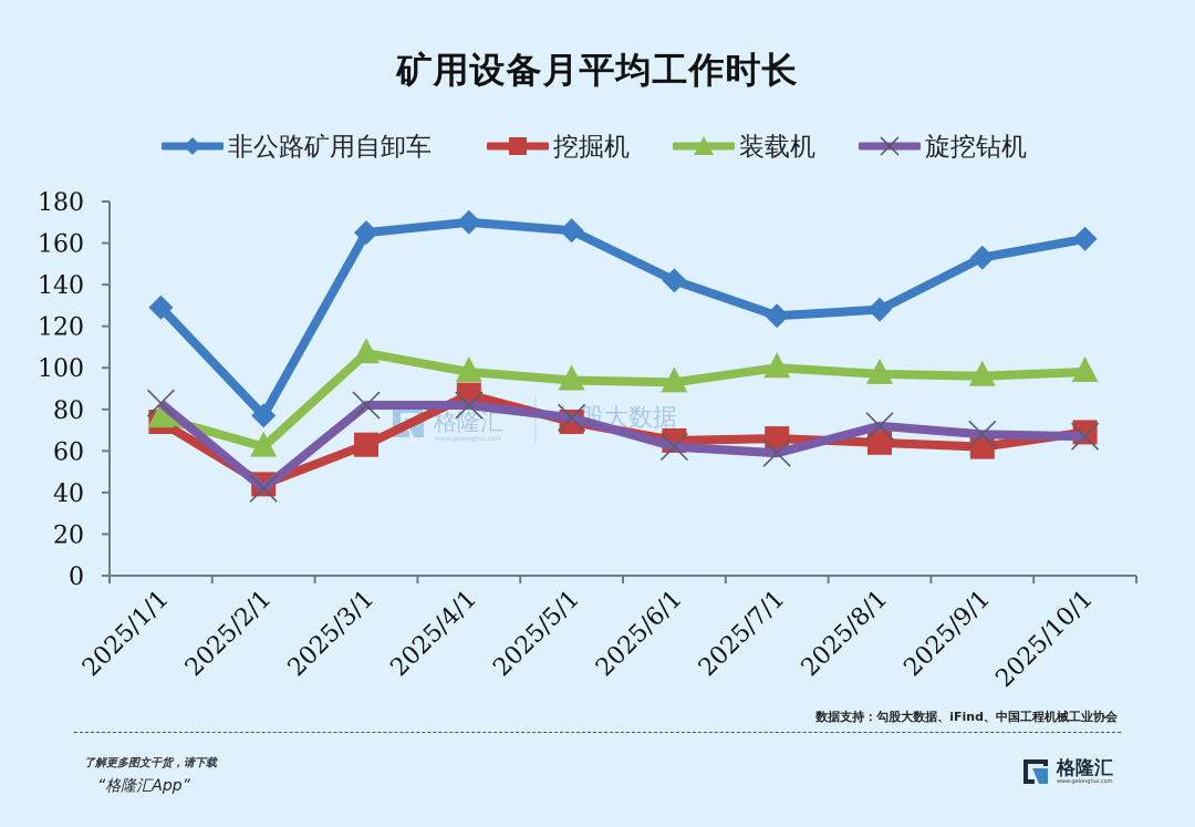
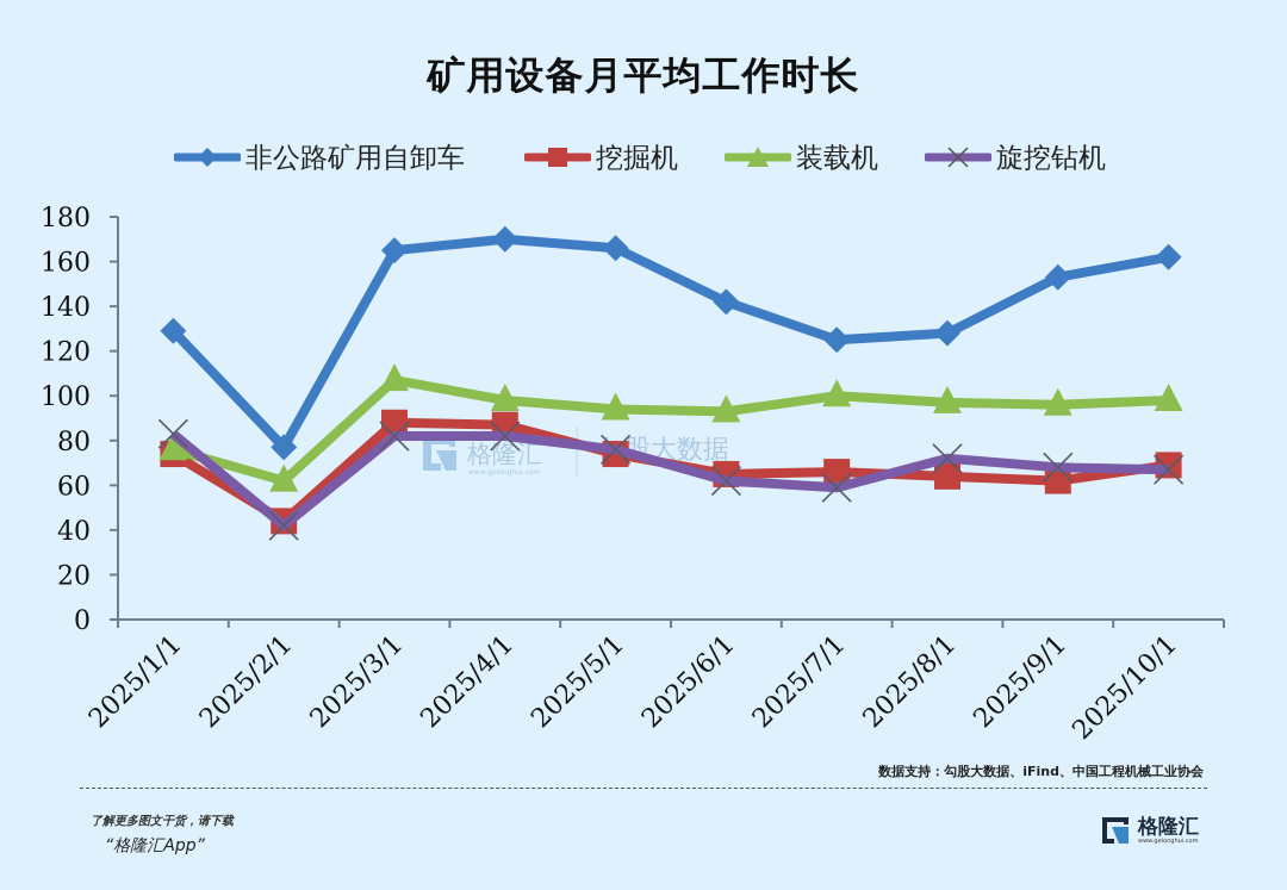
挖掘机/2025/3/1: 63 -> 88
